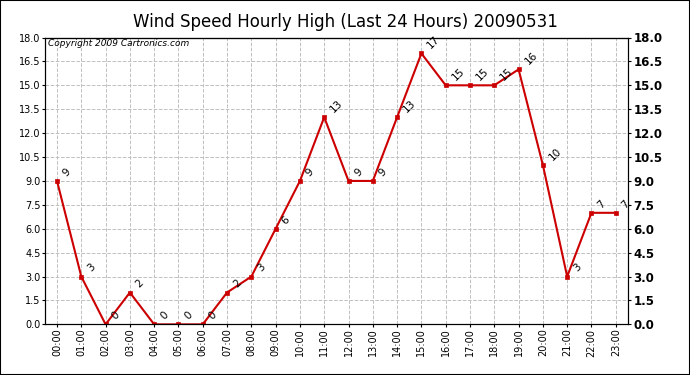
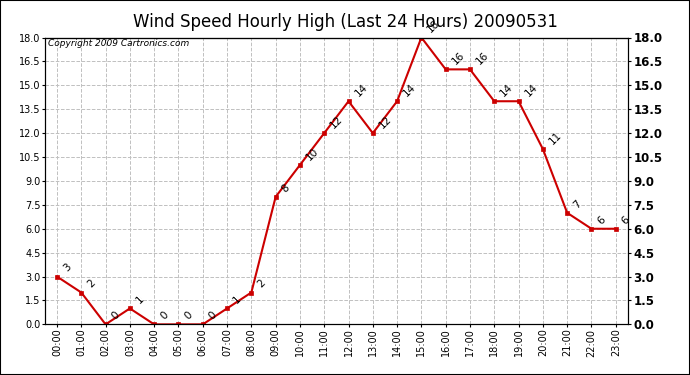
00:00: 9 -> 3
01:00: 3 -> 2
03:00: 2 -> 1
07:00: 2 -> 1
08:00: 3 -> 2
09:00: 6 -> 8
10:00: 9 -> 10
11:00: 13 -> 12
12:00: 9 -> 14
13:00: 9 -> 12
14:00: 13 -> 14
15:00: 17 -> 18
16:00: 15 -> 16
17:00: 15 -> 16
18:00: 15 -> 14
19:00: 16 -> 14
20:00: 10 -> 11
21:00: 3 -> 7
22:00: 7 -> 6
23:00: 7 -> 6
